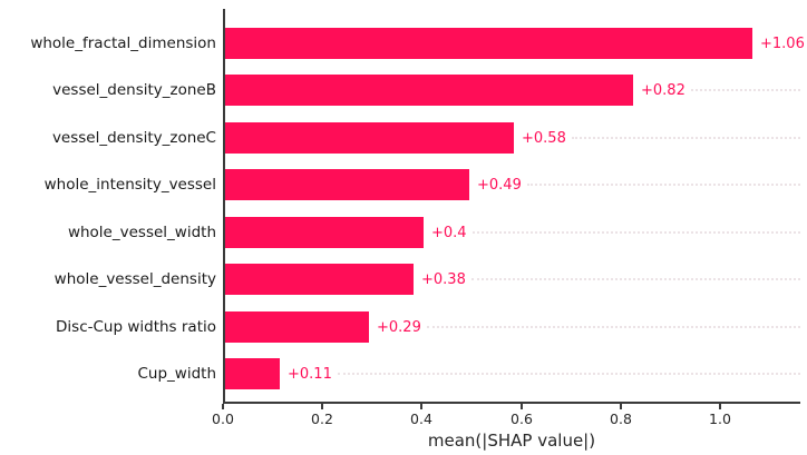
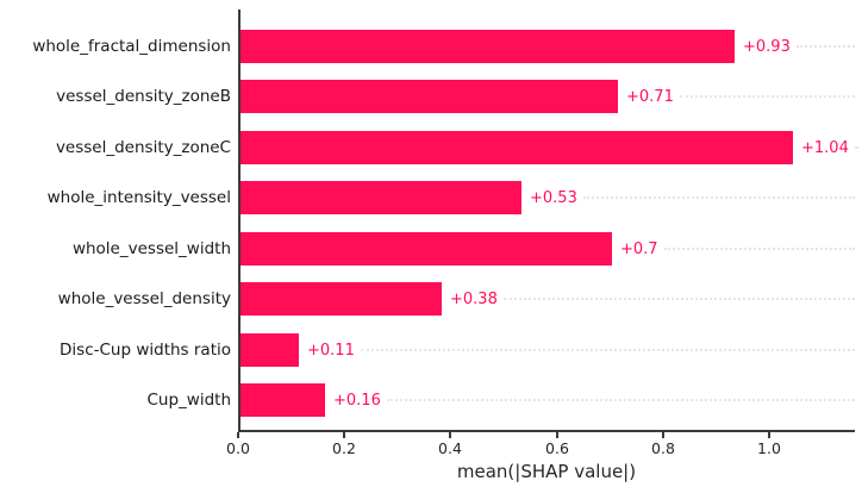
whole_fractal_dimension: +1.06 -> +0.93
vessel_density_zoneB: +0.82 -> +0.71
vessel_density_zoneC: +0.58 -> +1.04
whole_intensity_vessel: +0.49 -> +0.53
whole_vessel_width: +0.4 -> +0.7
Disc-Cup widths ratio: +0.29 -> +0.11
Cup_width: +0.11 -> +0.16
